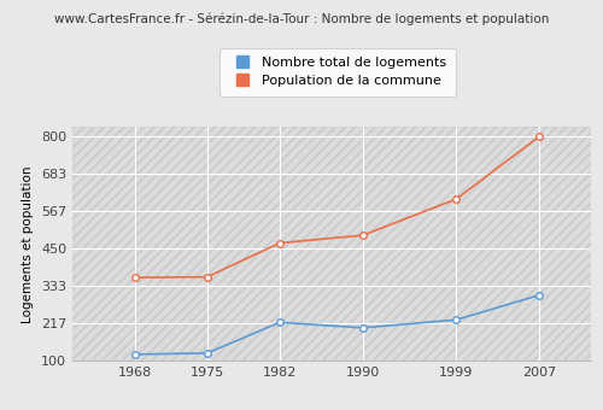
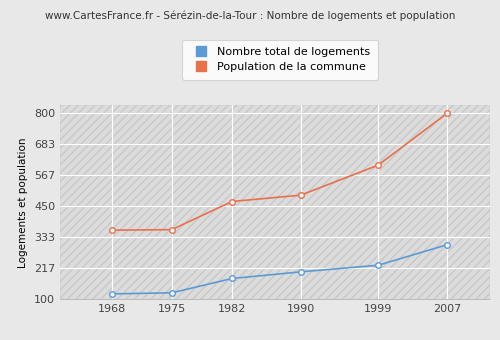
Nombre total de logements/1982: 220 -> 178
